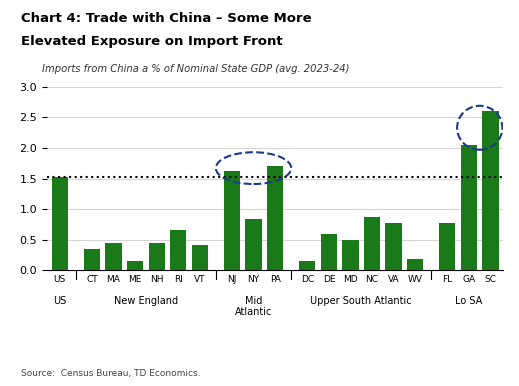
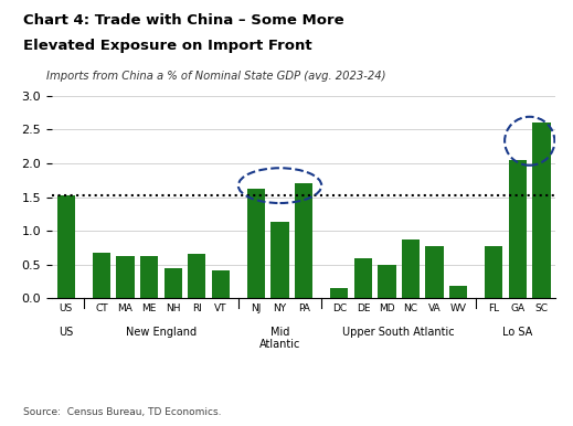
CT: 0.35 -> 0.68
MA: 0.45 -> 0.62
ME: 0.15 -> 0.62
NY: 0.83 -> 1.14
